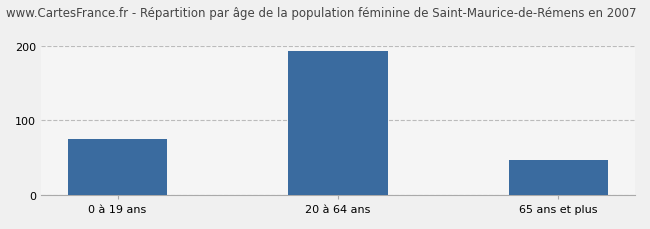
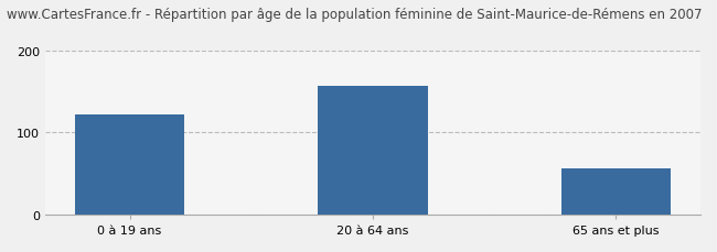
0 à 19 ans: 75 -> 122
20 à 64 ans: 193 -> 156
65 ans et plus: 47 -> 56
